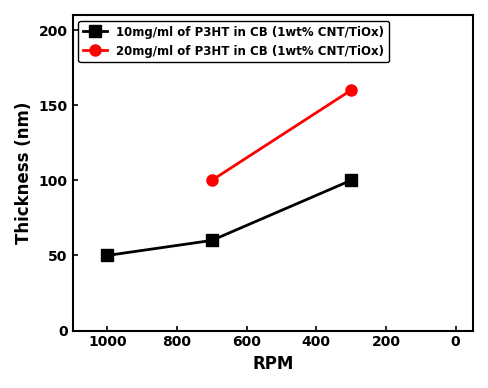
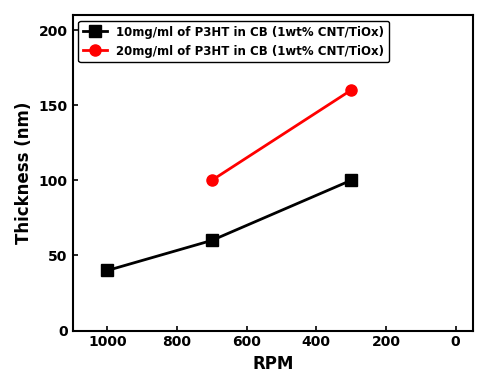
1000: 50 -> 40
